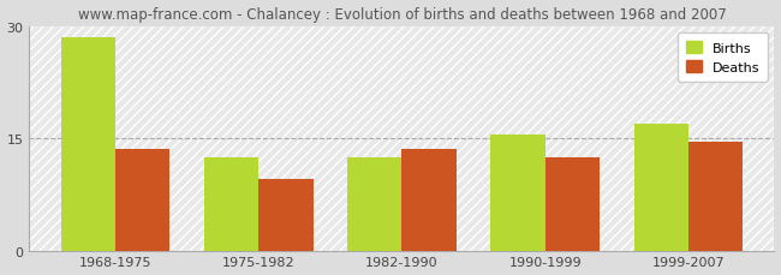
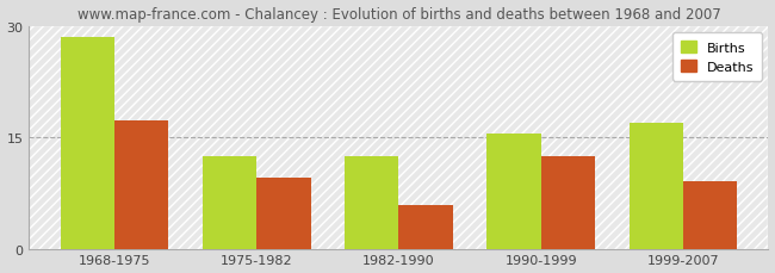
Deaths/1968-1975: 13.5 -> 17.2
Deaths/1982-1990: 13.5 -> 5.8
Deaths/1999-2007: 14.5 -> 9.0
